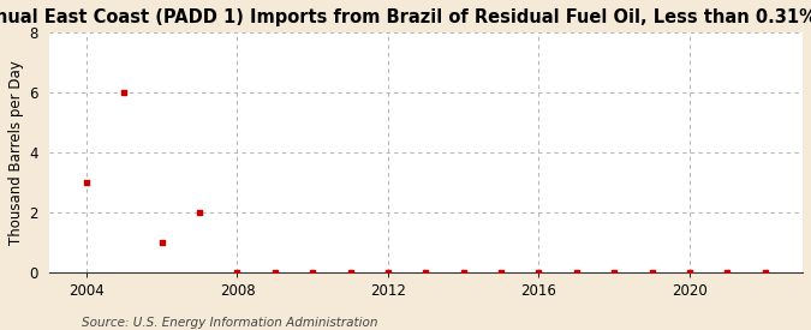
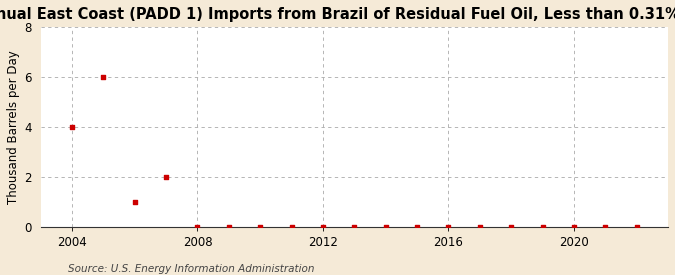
2004: 3 -> 4
